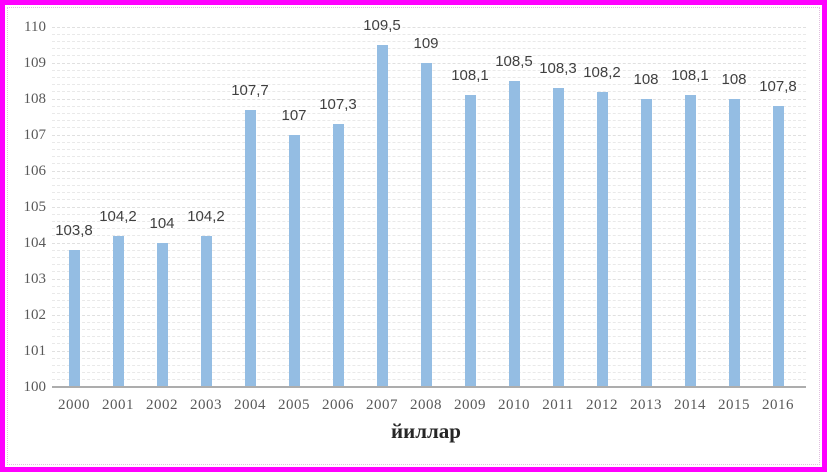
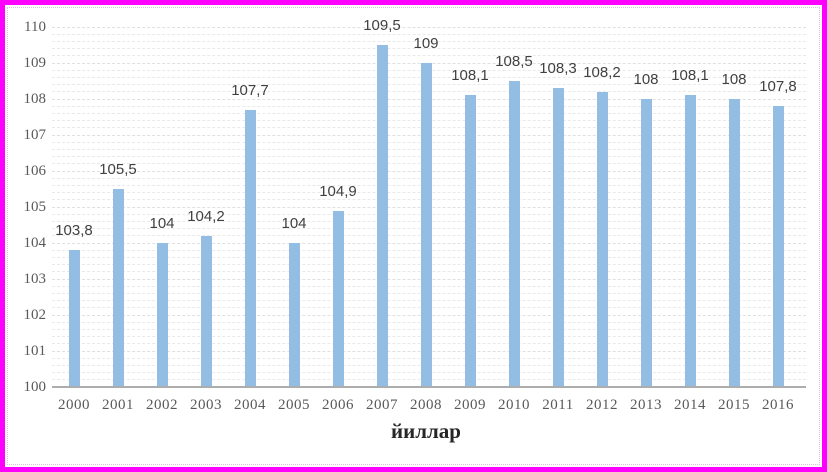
2001: 104,2 -> 105,5
2005: 107 -> 104
2006: 107,3 -> 104,9
